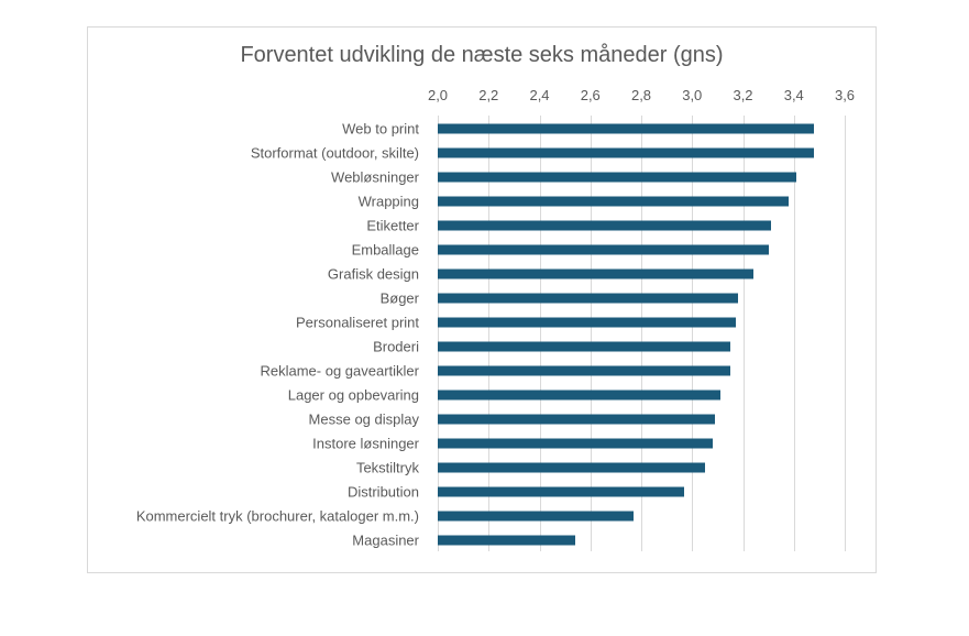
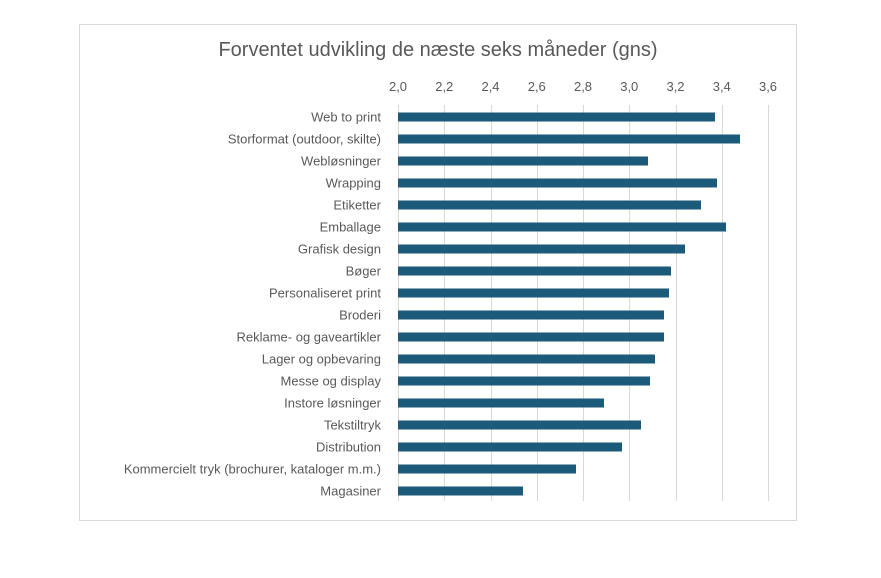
Web to print: 3,48 -> 3,37
Webløsninger: 3,41 -> 3,08
Emballage: 3,30 -> 3,42
Instore løsninger: 3,08 -> 2,89
